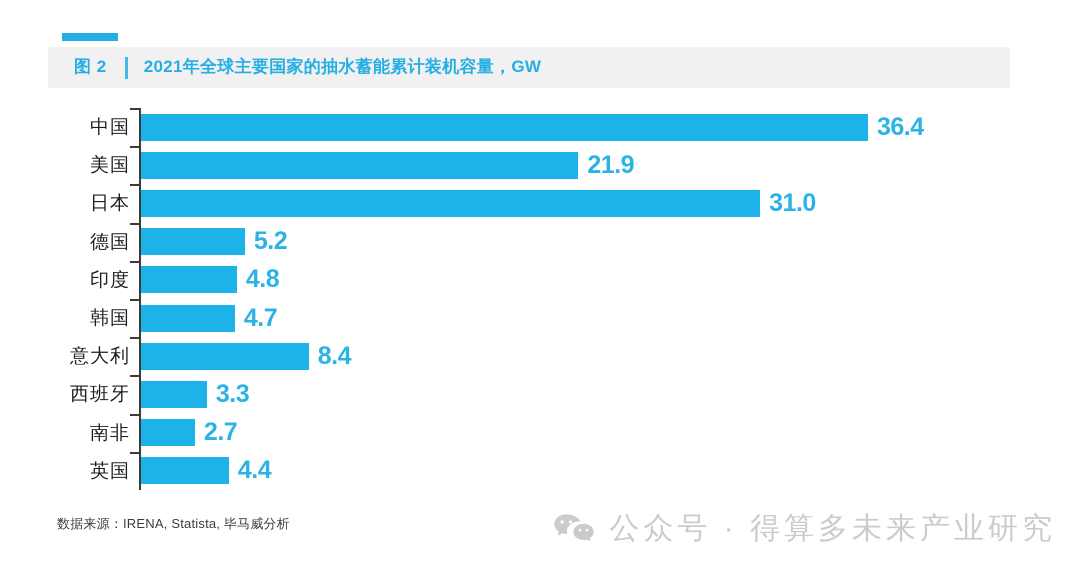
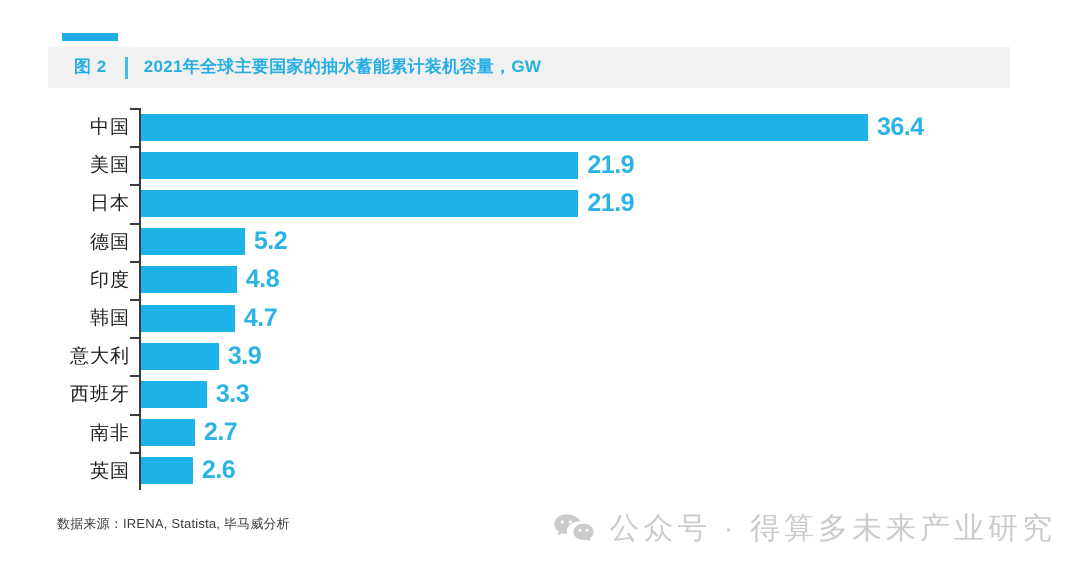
日本: 31.0 -> 21.9
意大利: 8.4 -> 3.9
英国: 4.4 -> 2.6
